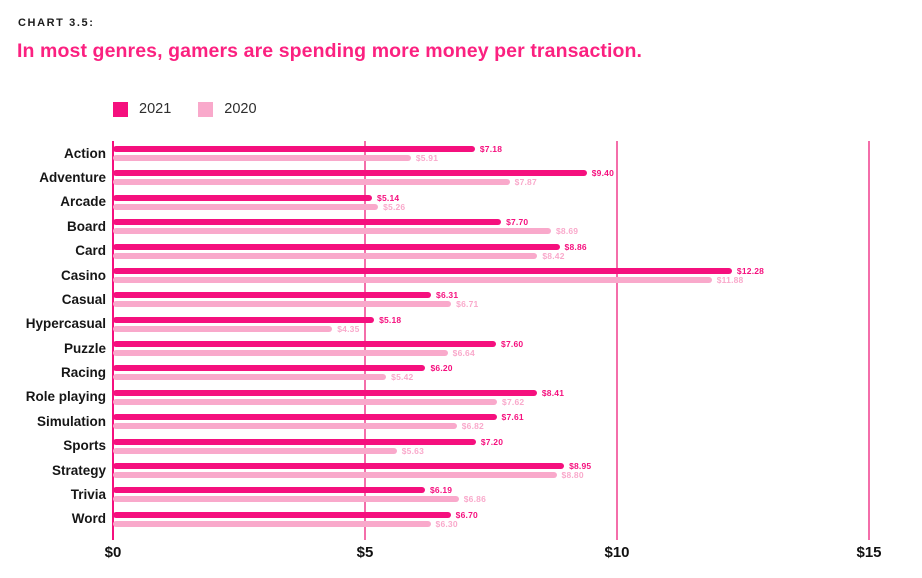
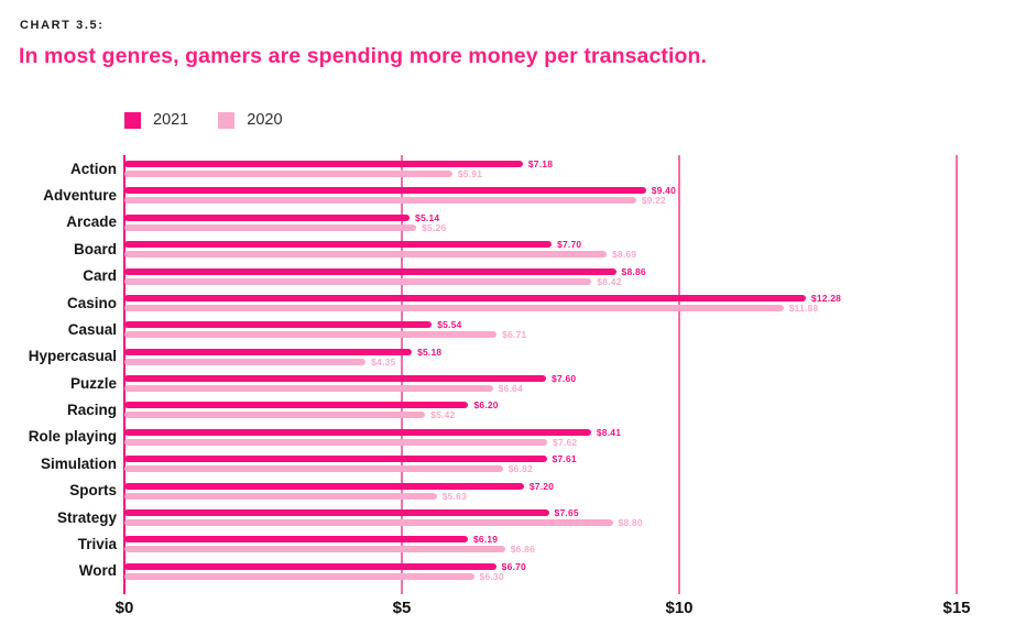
2020/Adventure: $7.87 -> $9.22
2021/Casual: $6.31 -> $5.54
2021/Strategy: $8.95 -> $7.65
